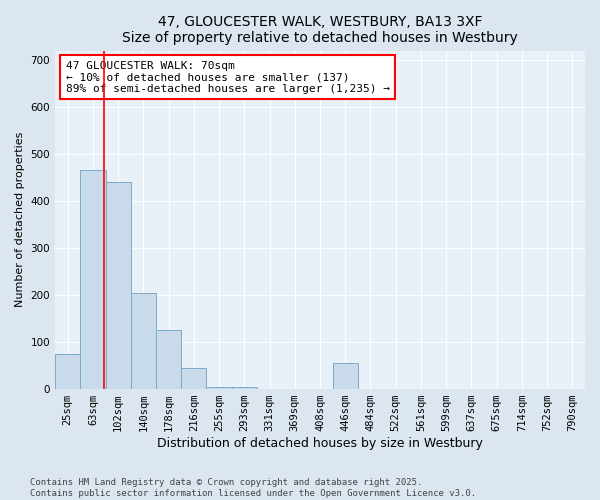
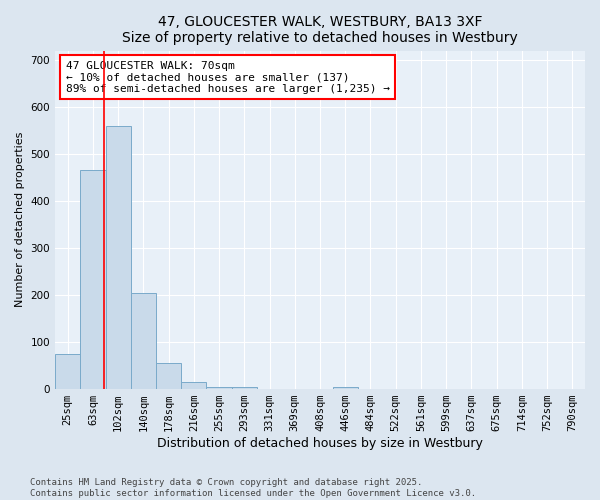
102sqm: 440 -> 560
178sqm: 125 -> 55
216sqm: 45 -> 15
446sqm: 55 -> 5
